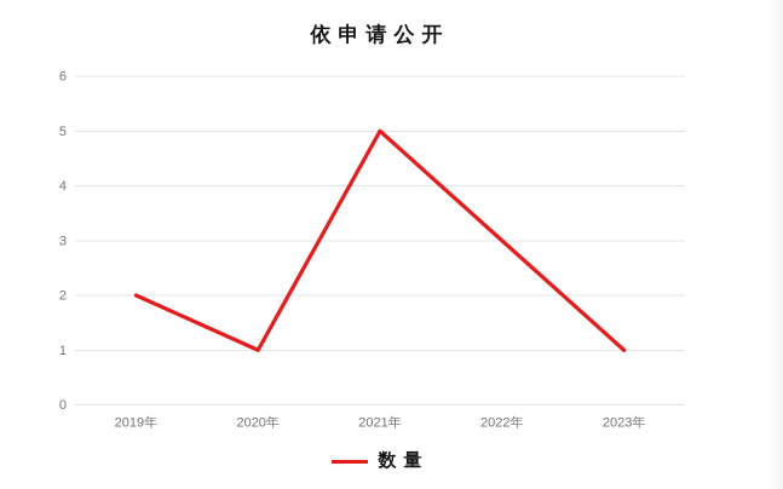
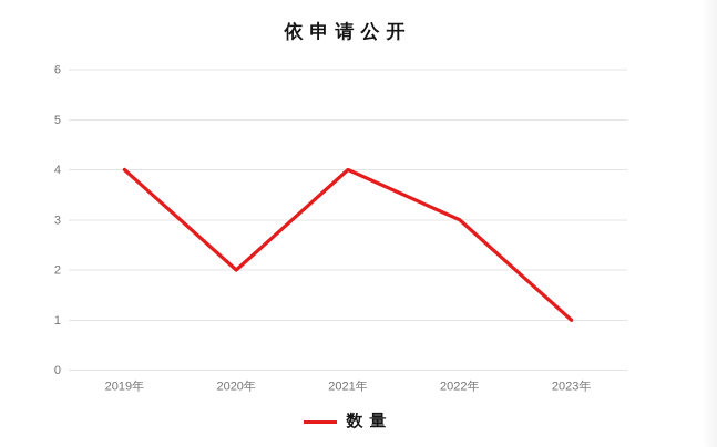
2019年: 2 -> 4
2020年: 1 -> 2
2021年: 5 -> 4
